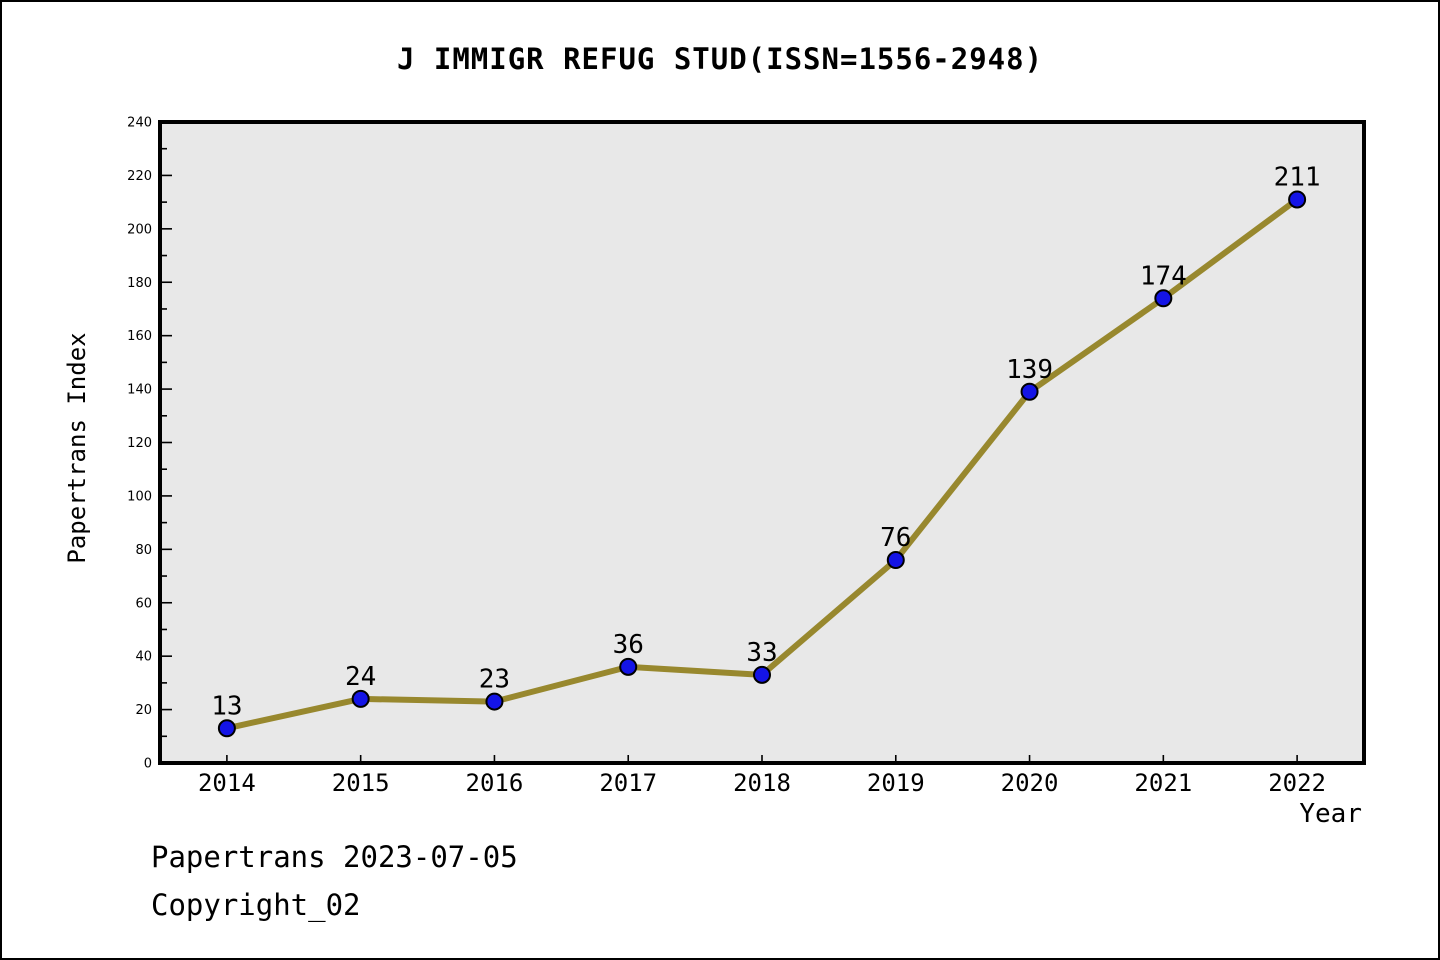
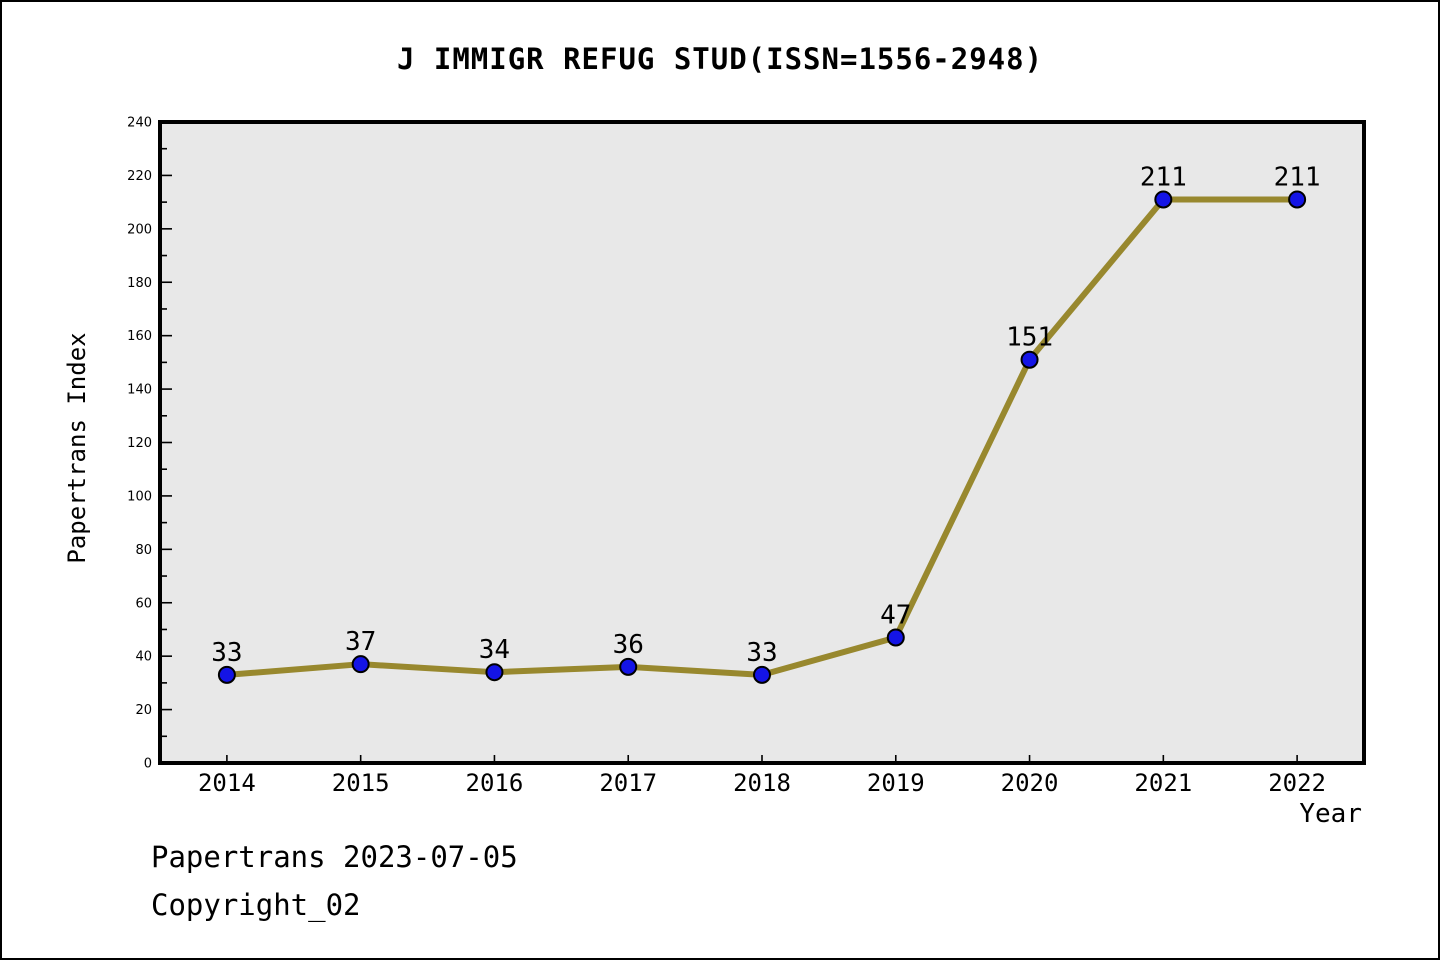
2014: 13 -> 33
2015: 24 -> 37
2016: 23 -> 34
2019: 76 -> 47
2020: 139 -> 151
2021: 174 -> 211
